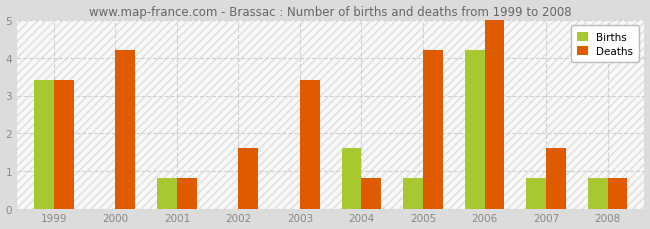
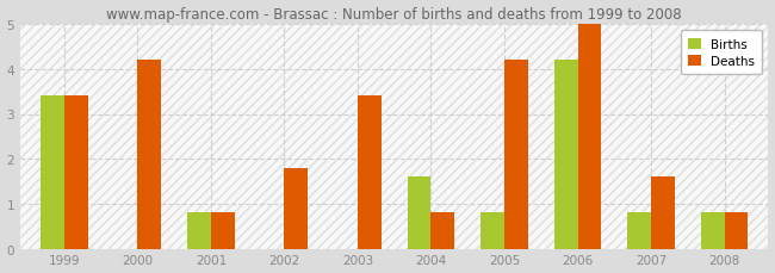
Deaths/2002: 1.6 -> 1.8
